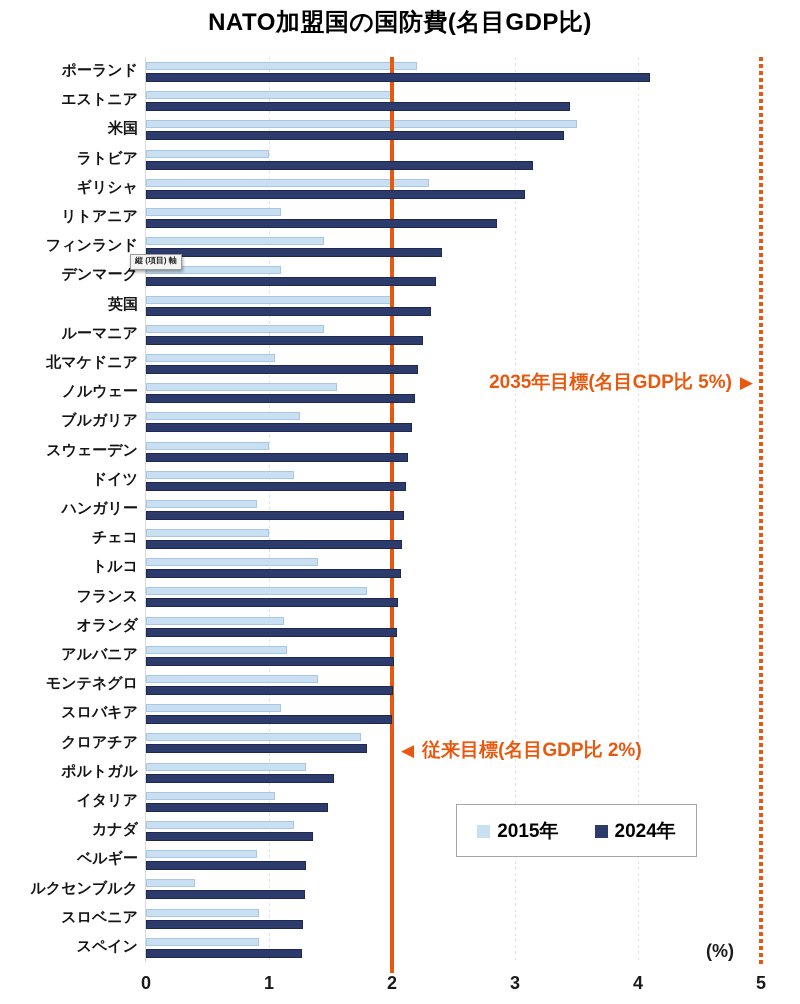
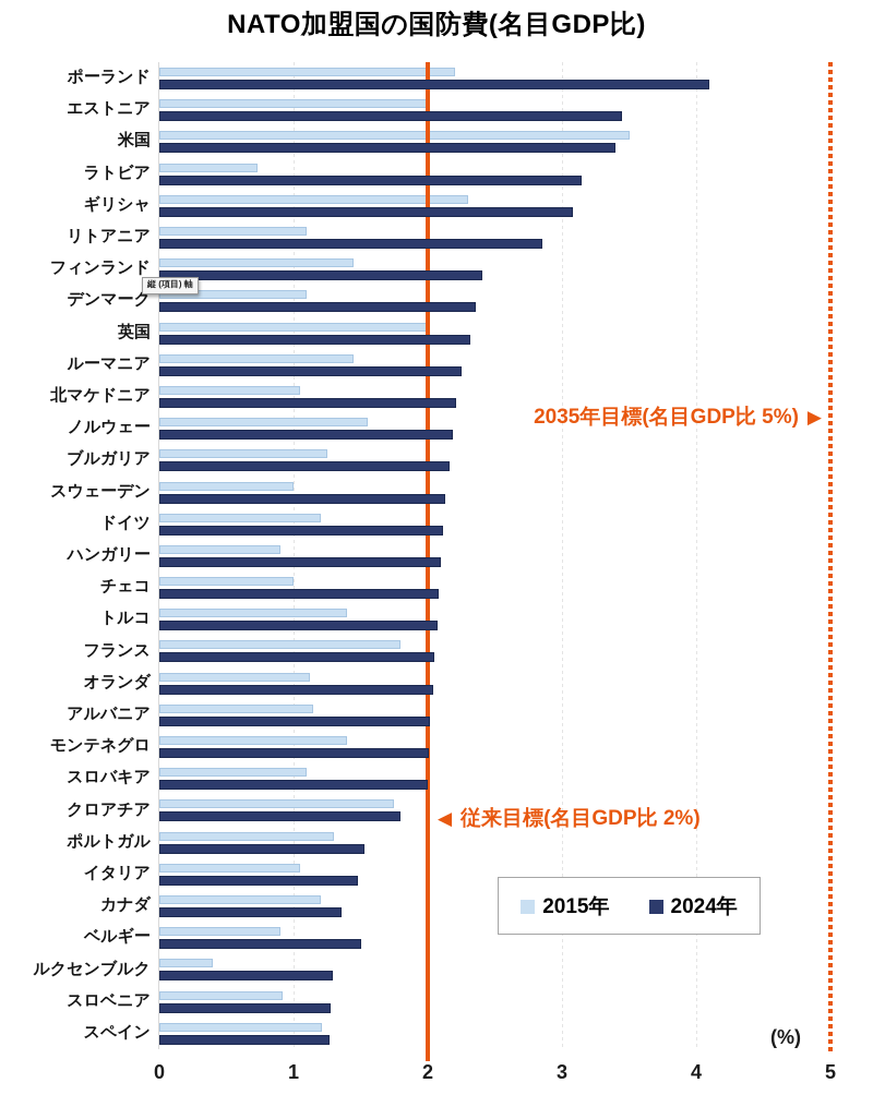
2015年/ラトビア: 1.00 -> 0.73
2024年/ベルギー: 1.30 -> 1.50
2015年/スペイン: 0.92 -> 1.21
